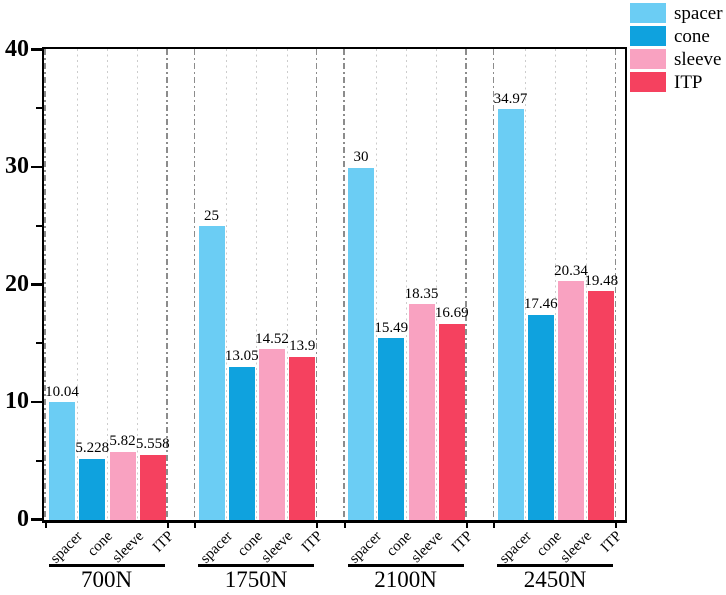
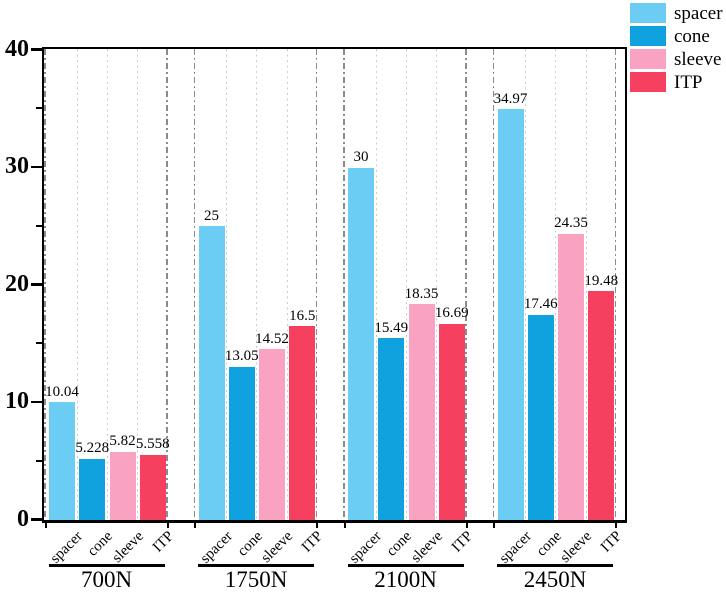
ITP/1750N: 13.9 -> 16.5
sleeve/2450N: 20.34 -> 24.35
